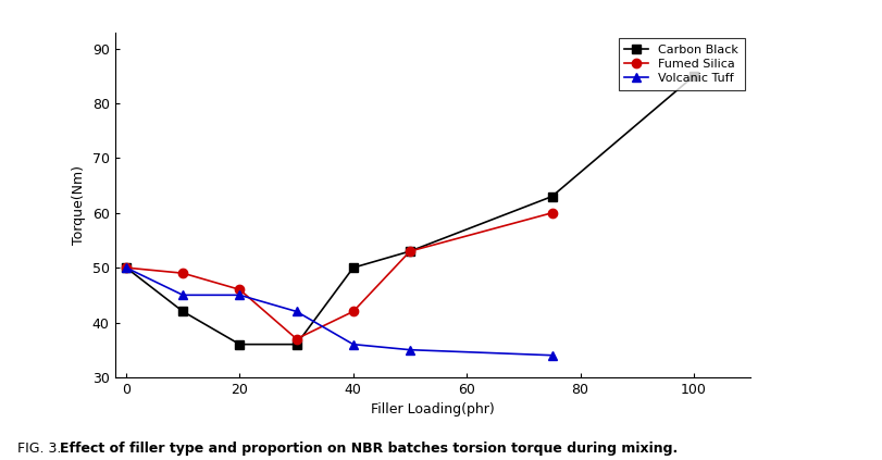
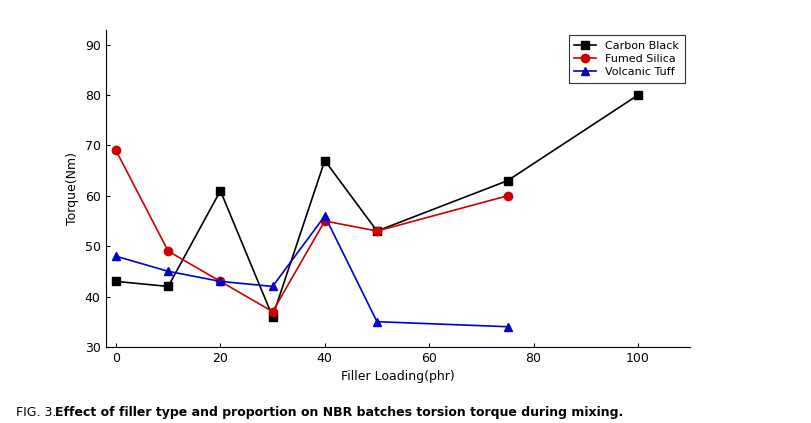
Carbon Black/0: 50 -> 43
Fumed Silica/0: 50 -> 69
Volcanic Tuff/0: 50 -> 48
Carbon Black/20: 36 -> 61
Fumed Silica/20: 46 -> 43
Volcanic Tuff/20: 45 -> 43
Carbon Black/40: 50 -> 67
Fumed Silica/40: 42 -> 55
Volcanic Tuff/40: 36 -> 56
Carbon Black/100: 85 -> 80
